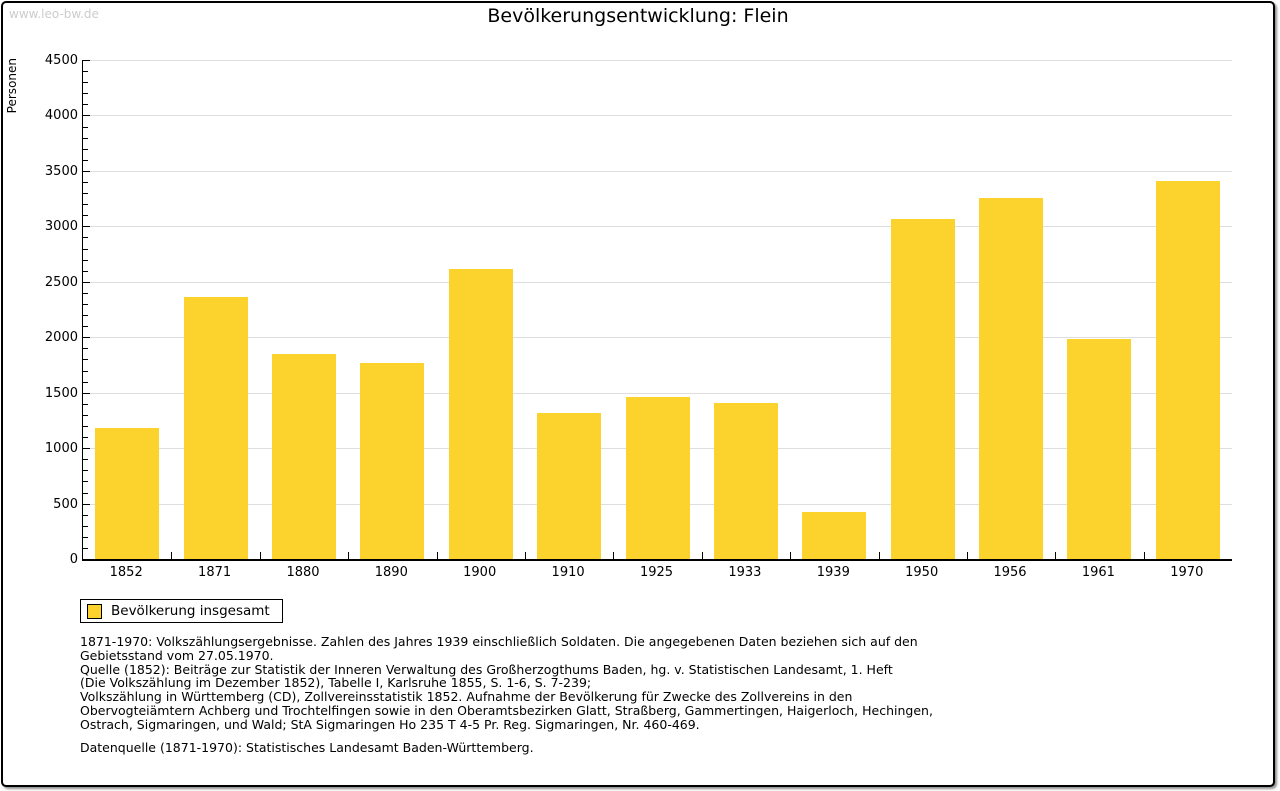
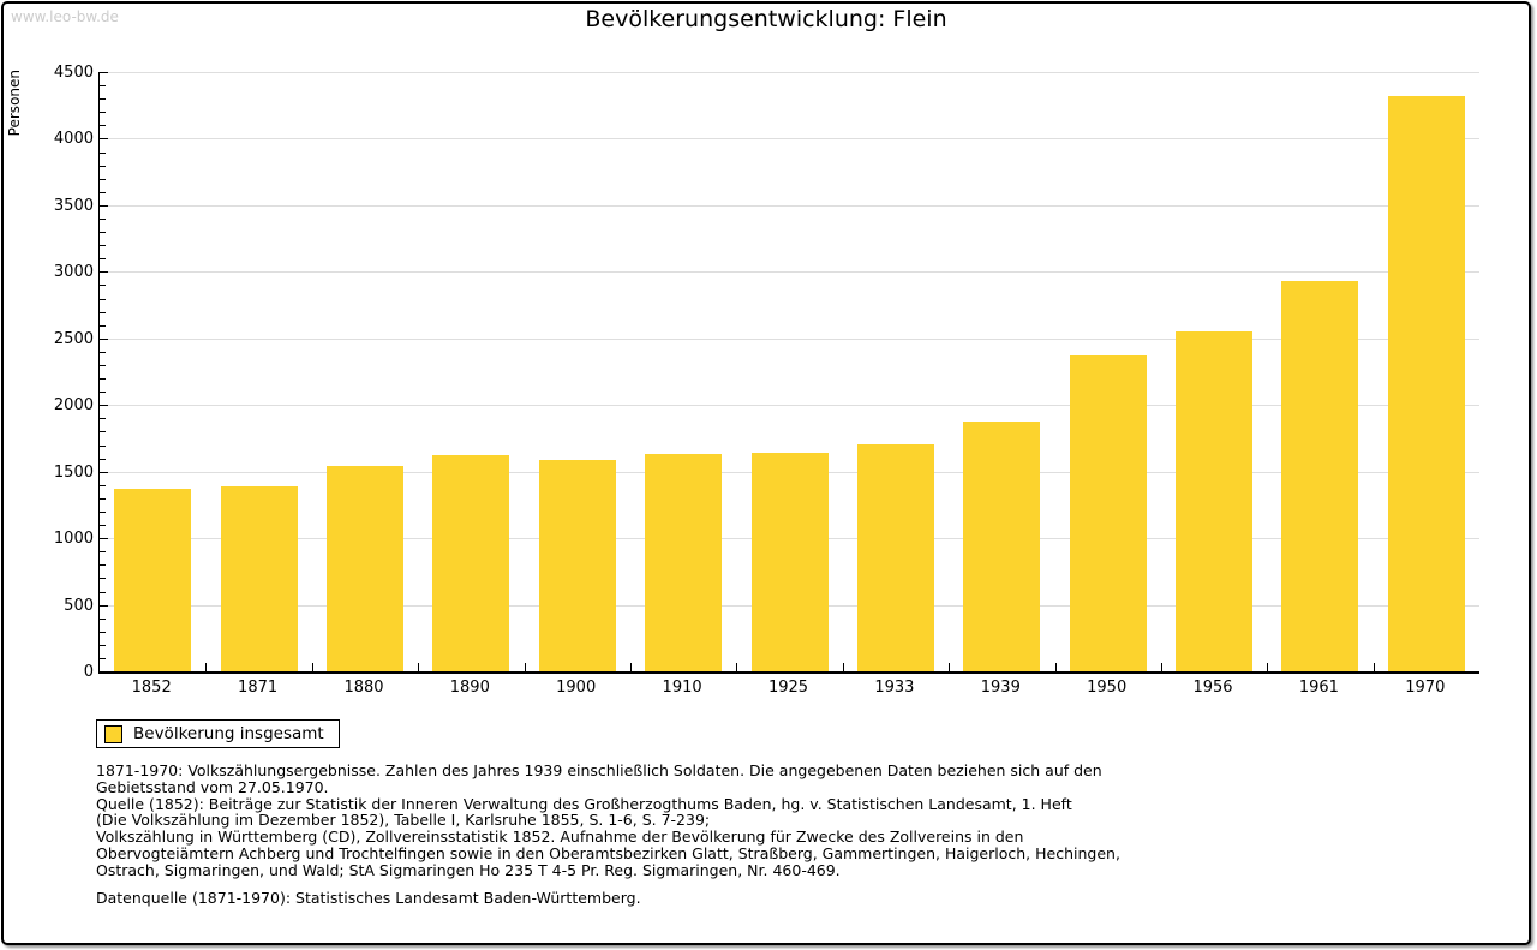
1852: 1180 -> 1370
1871: 2360 -> 1390
1880: 1850 -> 1540
1890: 1770 -> 1620
1900: 2620 -> 1590
1910: 1320 -> 1630
1925: 1460 -> 1640
1933: 1410 -> 1710
1939: 420 -> 1880
1950: 3070 -> 2370
1956: 3260 -> 2560
1961: 1980 -> 2930
1970: 3410 -> 4320
